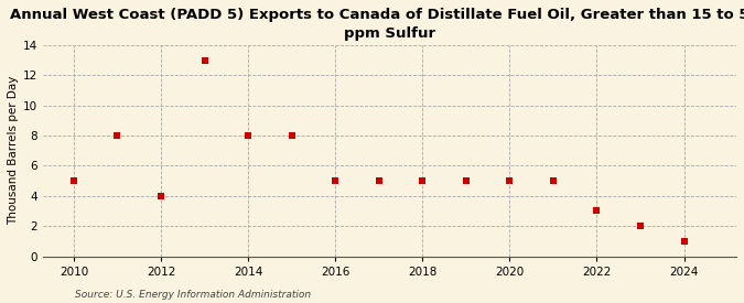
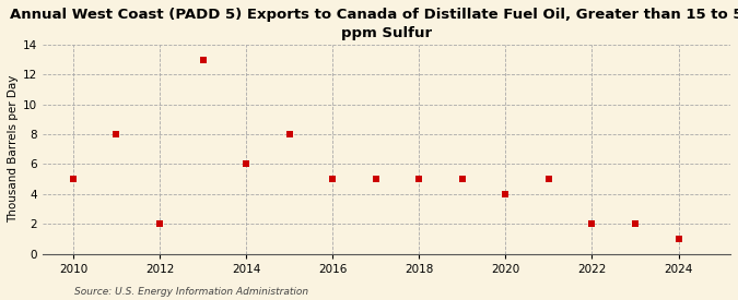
2012: 4 -> 2
2014: 8 -> 6
2020: 5 -> 4
2022: 3 -> 2
